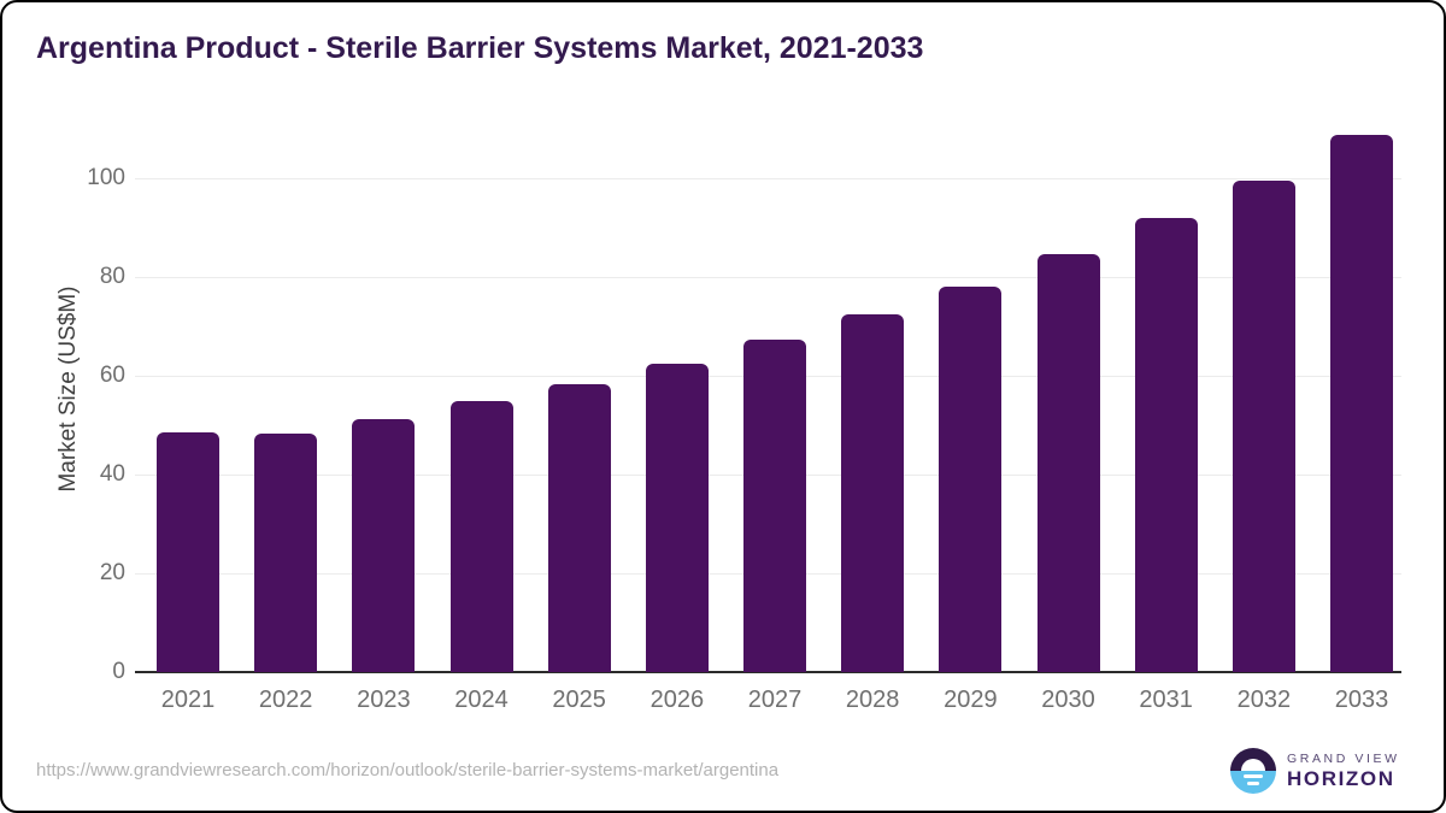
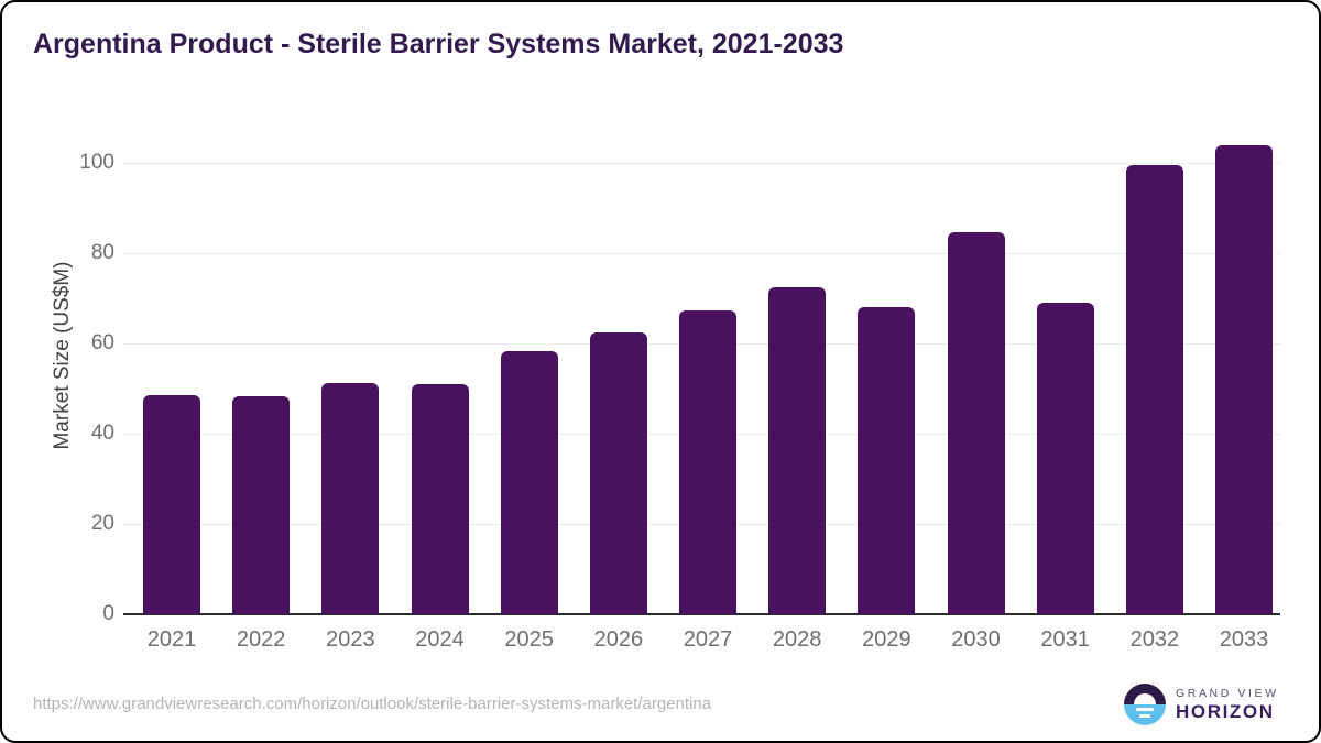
2024: 55 -> 51
2029: 78 -> 68
2031: 92 -> 69
2033: 109 -> 104
